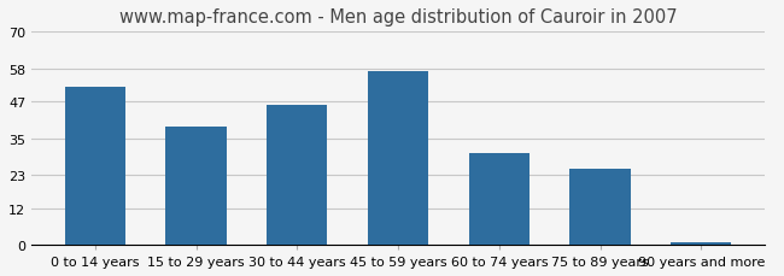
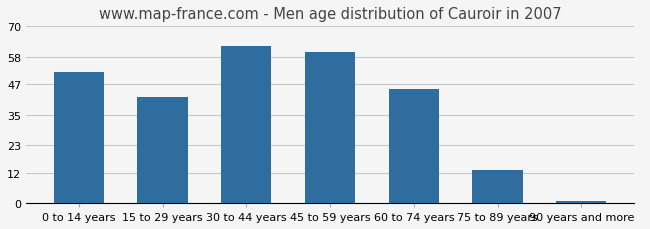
15 to 29 years: 39 -> 42
30 to 44 years: 46 -> 62
45 to 59 years: 57 -> 60
60 to 74 years: 30 -> 45
75 to 89 years: 25 -> 13
